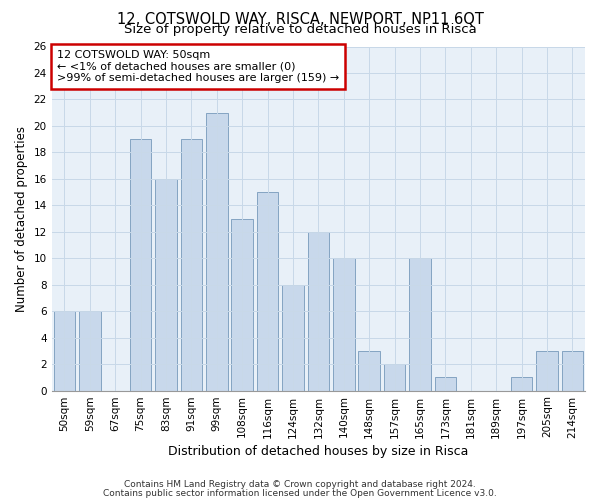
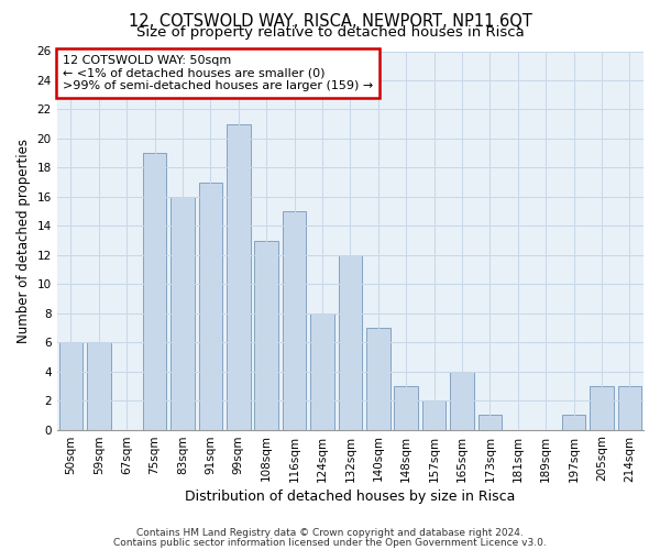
91sqm: 19 -> 17
140sqm: 10 -> 7
165sqm: 10 -> 4
